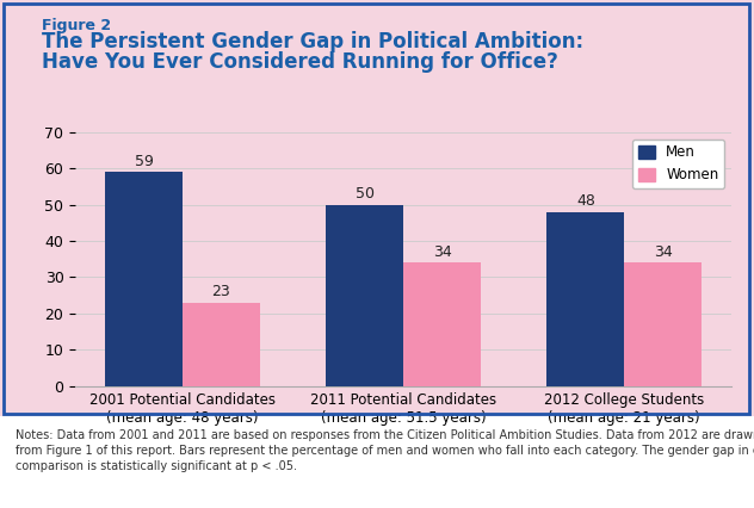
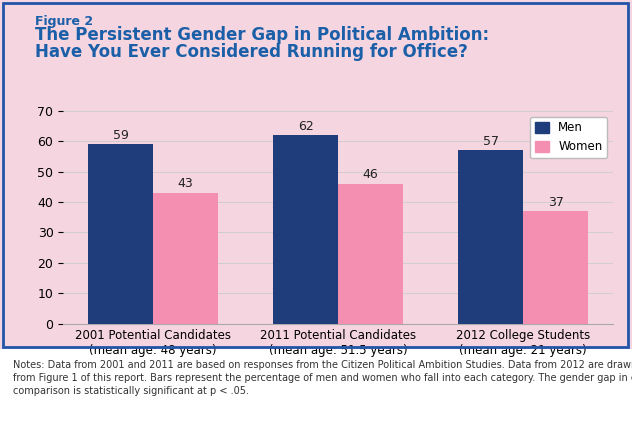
Women/2001 Potential Candidates (mean age: 48 years): 23 -> 43
Men/2011 Potential Candidates (mean age: 51.5 years): 50 -> 62
Women/2011 Potential Candidates (mean age: 51.5 years): 34 -> 46
Men/2012 College Students (mean age: 21 years): 48 -> 57
Women/2012 College Students (mean age: 21 years): 34 -> 37
